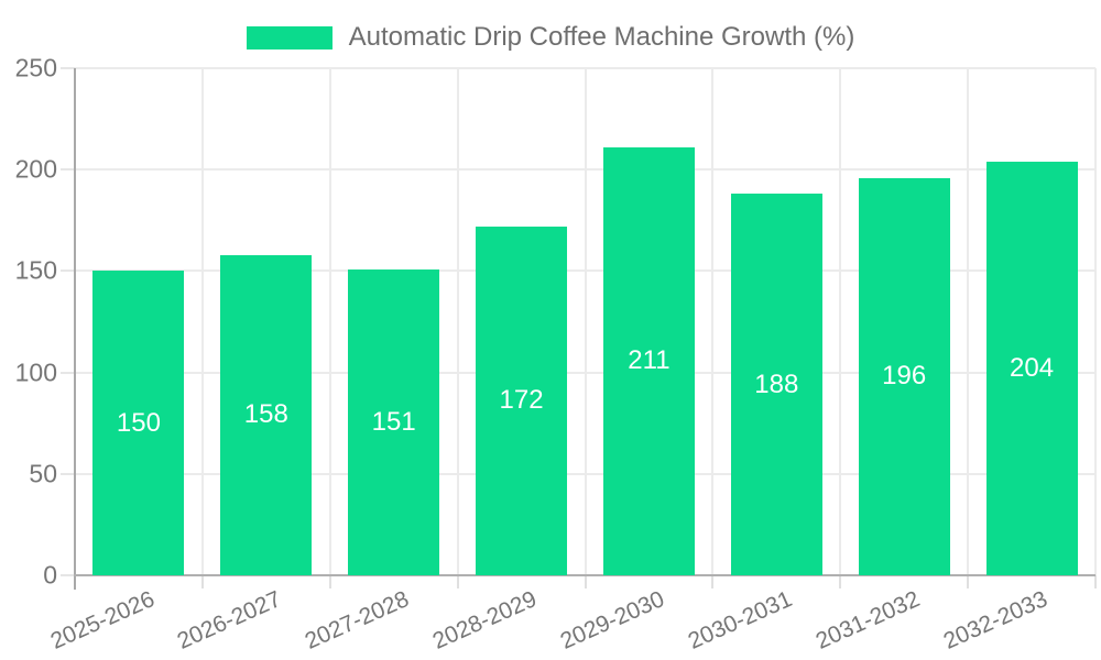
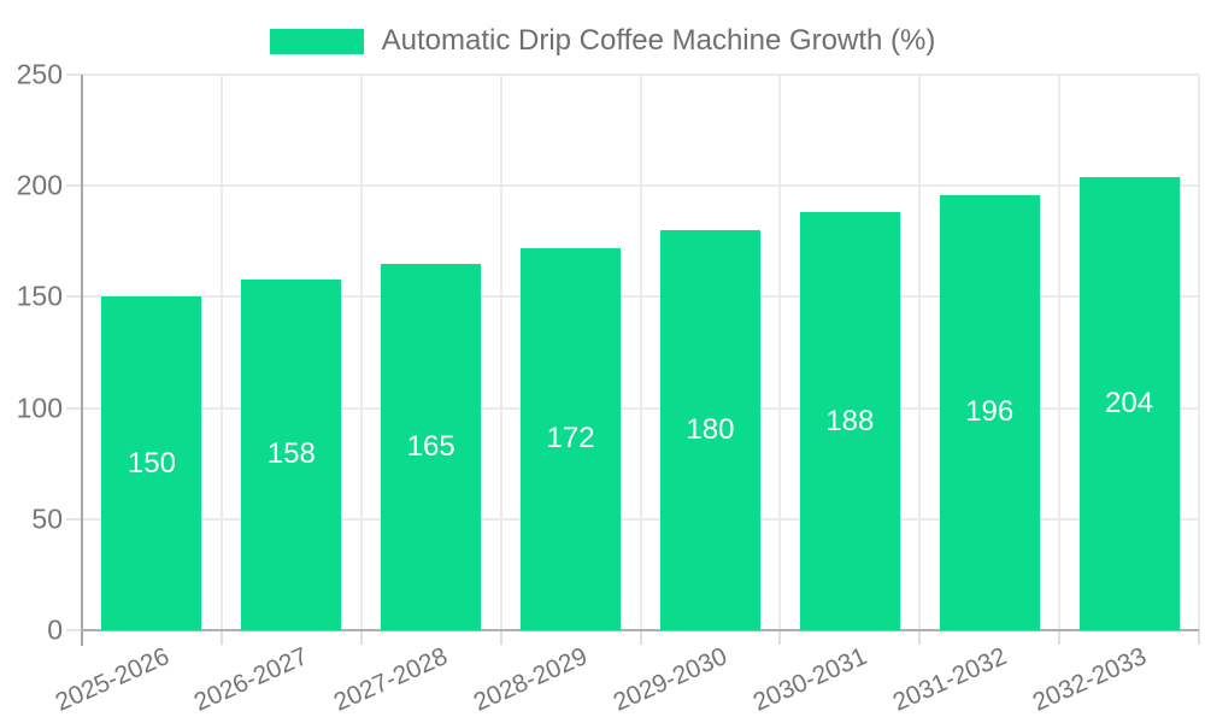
2027-2028: 151 -> 165
2029-2030: 211 -> 180
